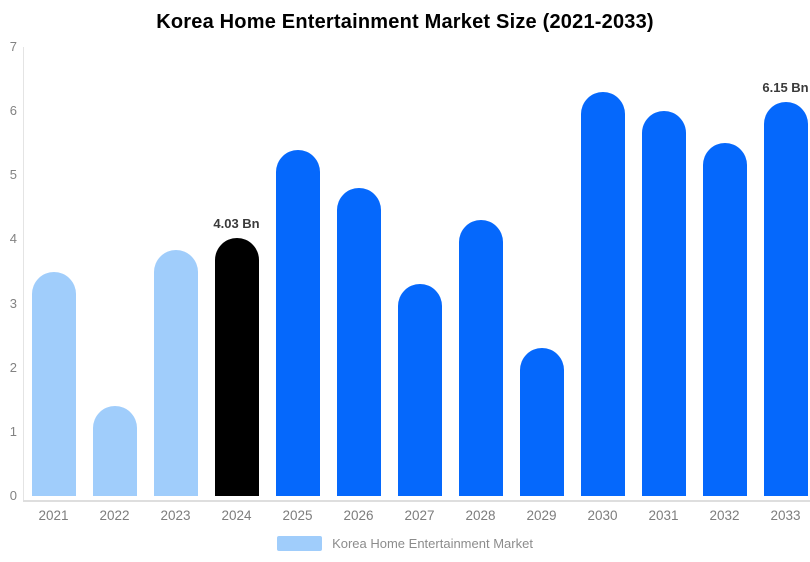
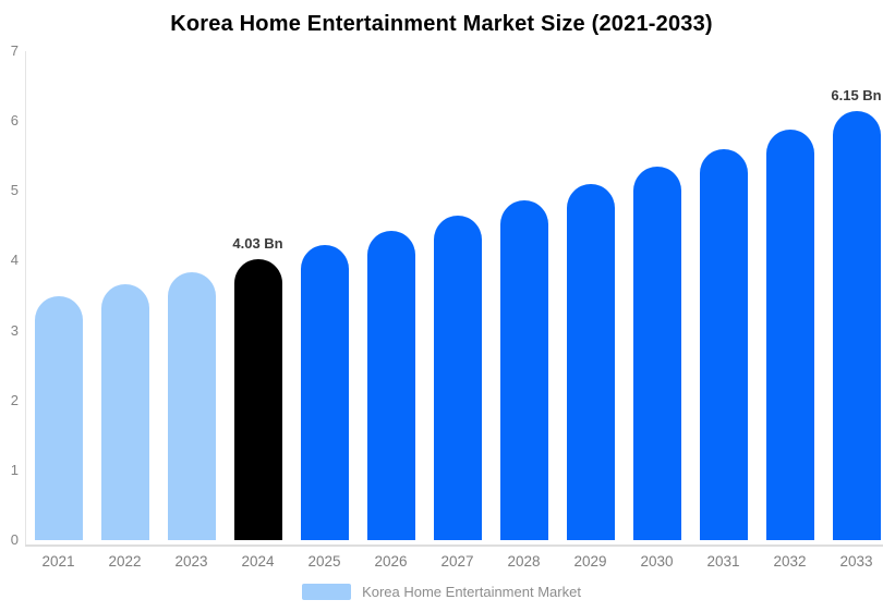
2022: 1.4 -> 3.7
2025: 5.4 -> 4.2
2026: 4.8 -> 4.4
2027: 3.3 -> 4.6
2028: 4.3 -> 4.9
2029: 2.3 -> 5.1
2030: 6.3 -> 5.3
2031: 6.0 -> 5.6
2032: 5.5 -> 5.9
